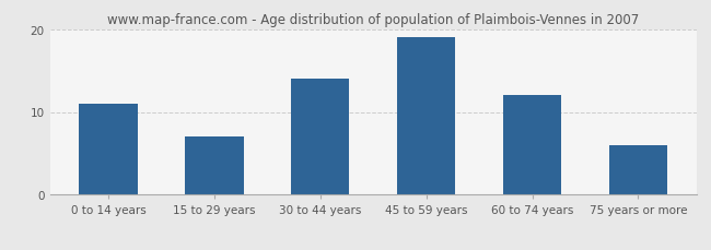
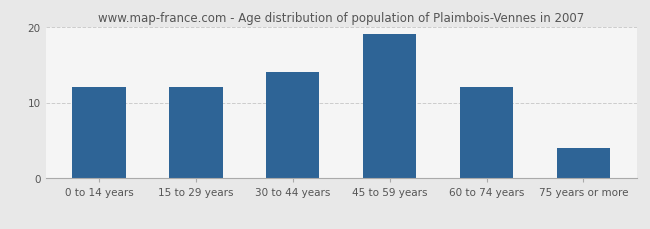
0 to 14 years: 11 -> 12
15 to 29 years: 7 -> 12
75 years or more: 6 -> 4
